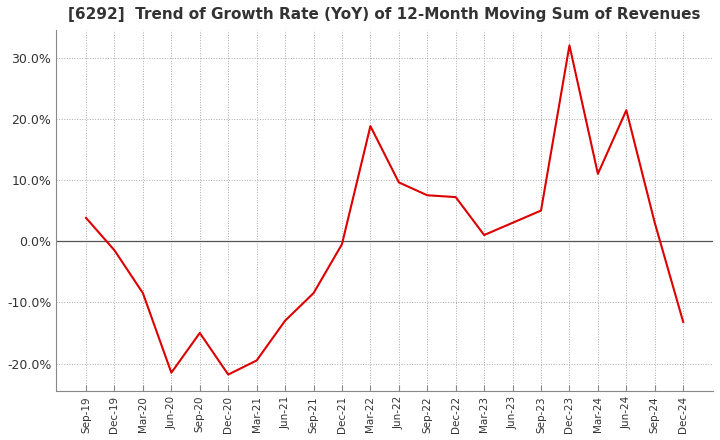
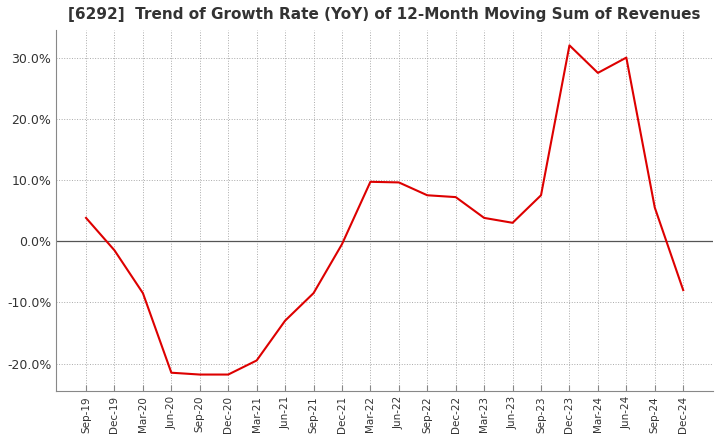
Sep-20: -15.0% -> -21.8%
Mar-22: 18.8% -> 9.7%
Mar-23: 1.0% -> 3.8%
Sep-23: 5.0% -> 7.5%
Mar-24: 11.0% -> 27.5%
Jun-24: 21.4% -> 30.0%
Sep-24: 3.0% -> 5.5%
Dec-24: -13.2% -> -8.0%
